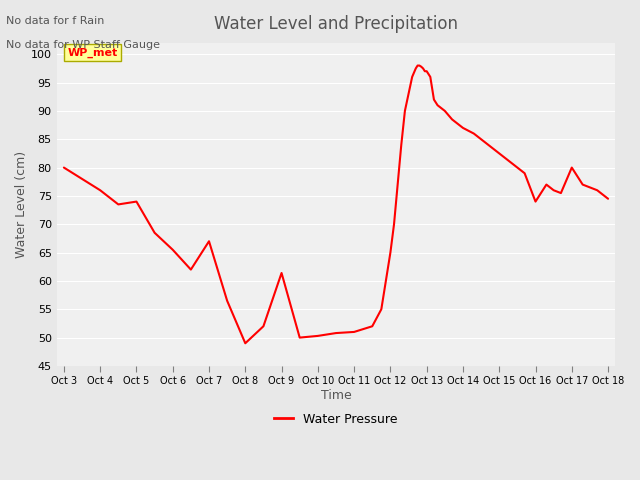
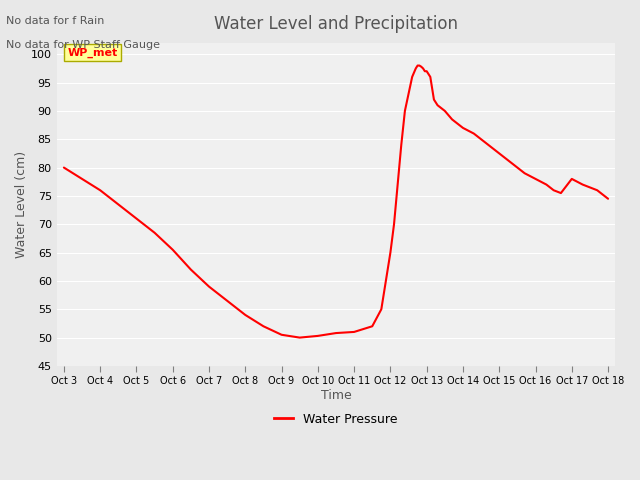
Oct 5: 74.0 -> 71.0
Oct 7: 67.0 -> 59.0
Oct 8: 49.0 -> 54.0
Oct 9: 61.4 -> 50.5
Oct 16: 74.0 -> 78.0
Oct 17: 80.0 -> 78.0
